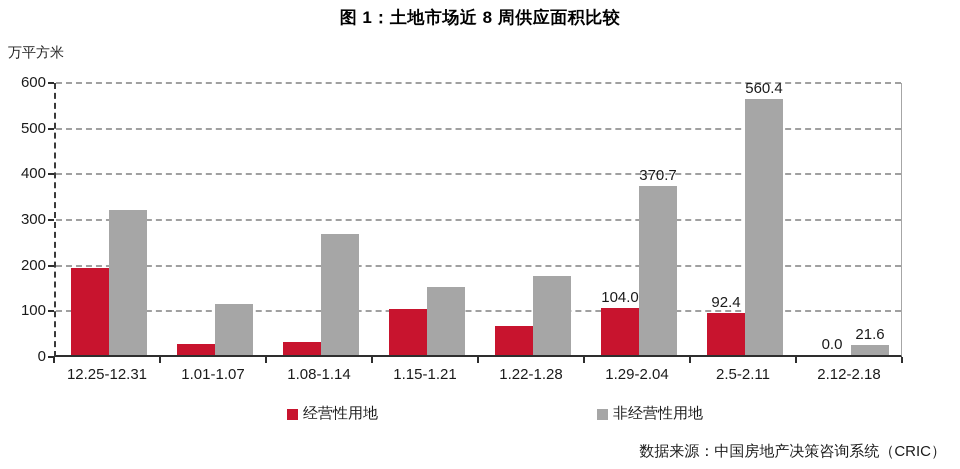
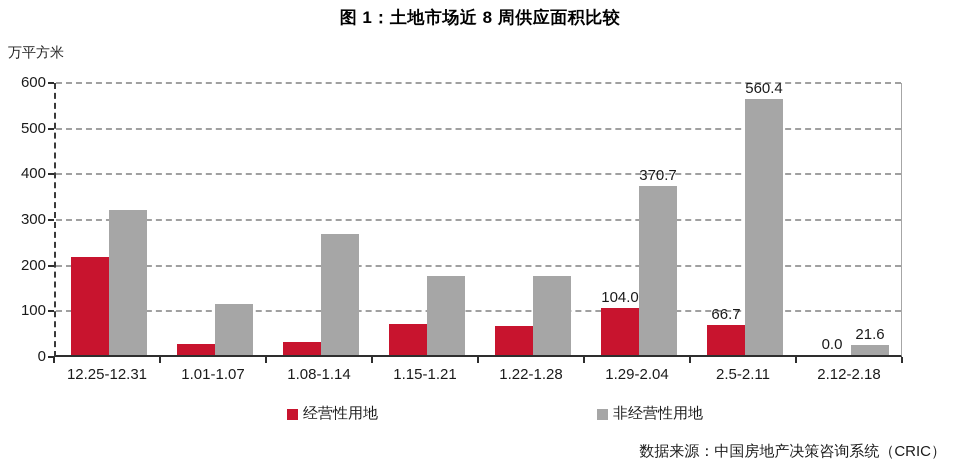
经营性用地/12.25-12.31: 190 -> 220
经营性用地/1.15-1.21: 100 -> 70
非经营性用地/1.15-1.21: 150 -> 170
经营性用地/2.5-2.11: 92.4 -> 66.7
